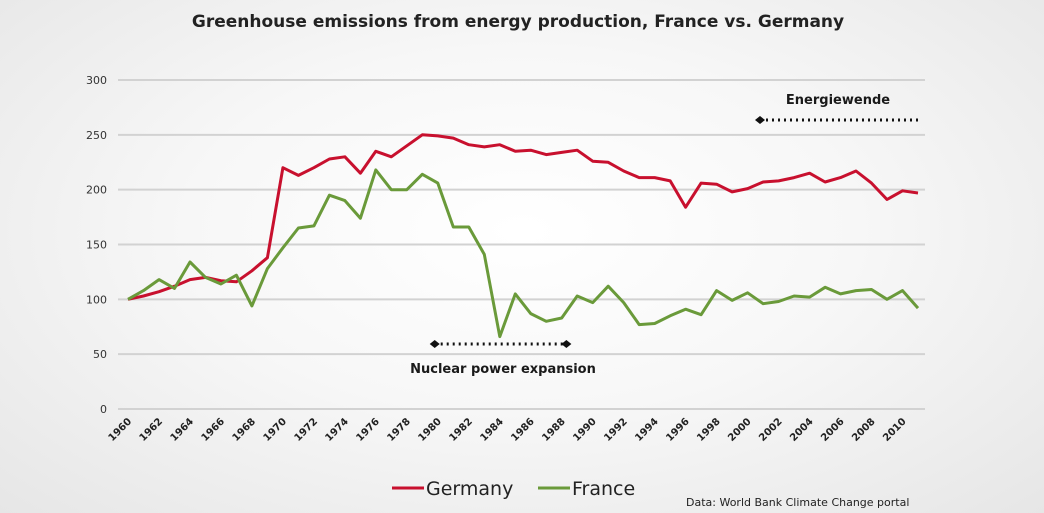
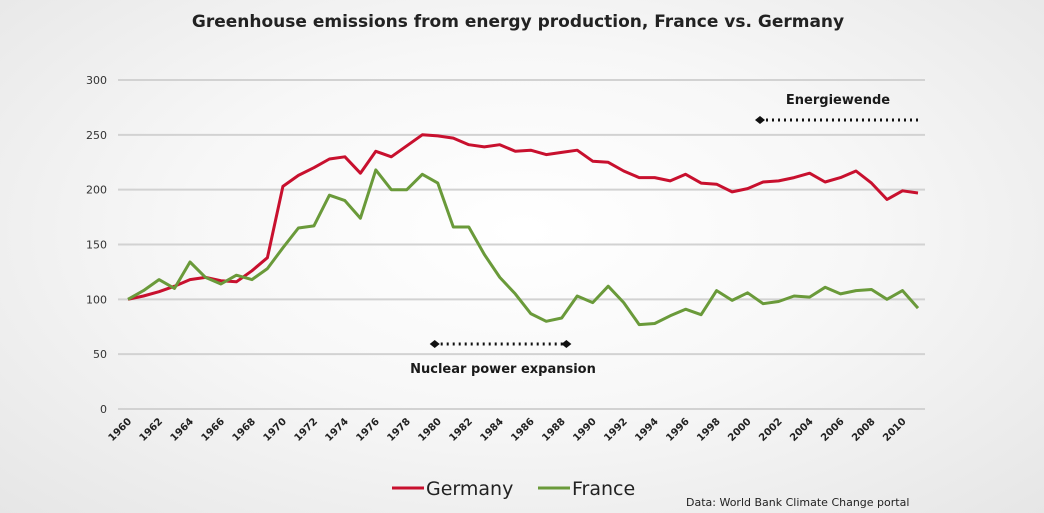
France/1968: 94 -> 118
Germany/1970: 220 -> 203
France/1984: 66 -> 120
Germany/1996: 184 -> 214
